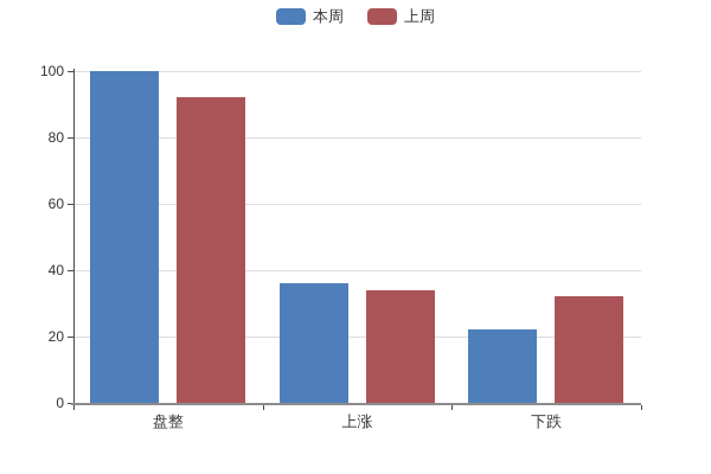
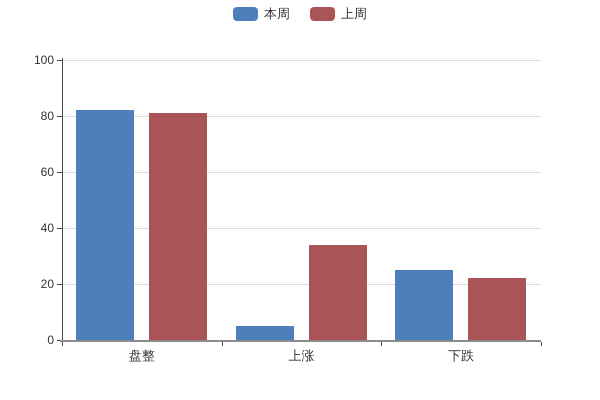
本周/盘整: 100 -> 82
上周/盘整: 92 -> 81
本周/上涨: 36 -> 5
本周/下跌: 22 -> 25
上周/下跌: 32 -> 22
